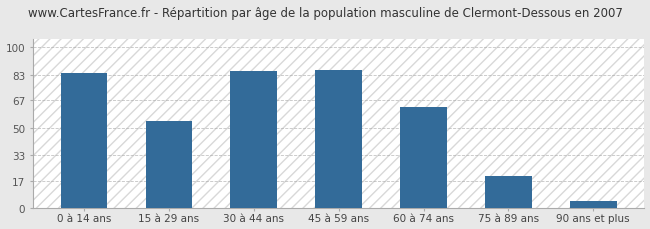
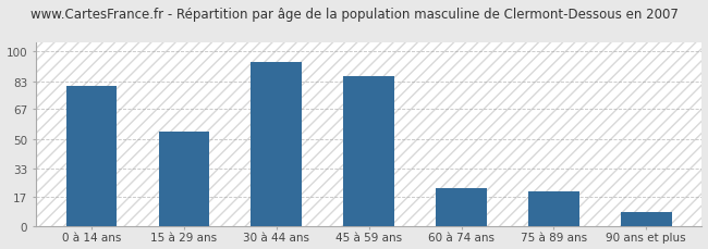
0 à 14 ans: 84 -> 80
30 à 44 ans: 85 -> 94
60 à 74 ans: 63 -> 22
90 ans et plus: 4 -> 8
